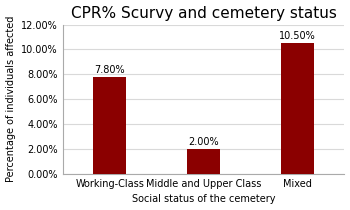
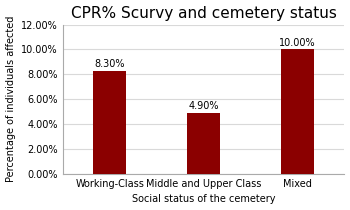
Working-Class: 7.80% -> 8.30%
Middle and Upper Class: 2.00% -> 4.90%
Mixed: 10.50% -> 10.00%
